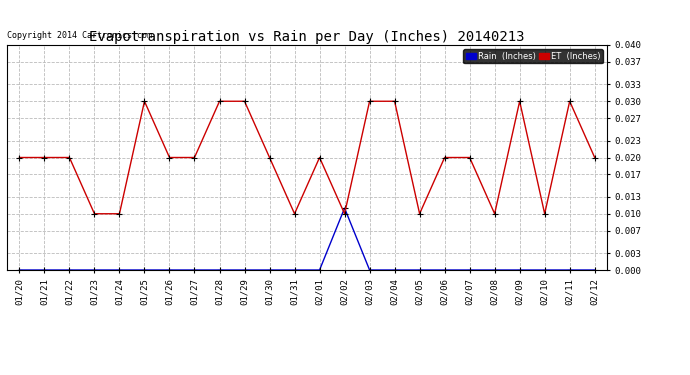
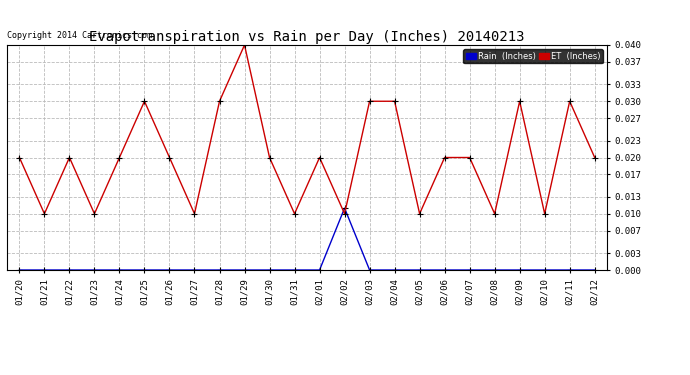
ET (Inches)/01/21: 0.02 -> 0.01
ET (Inches)/01/24: 0.01 -> 0.02
ET (Inches)/01/27: 0.02 -> 0.01
ET (Inches)/01/29: 0.03 -> 0.04
